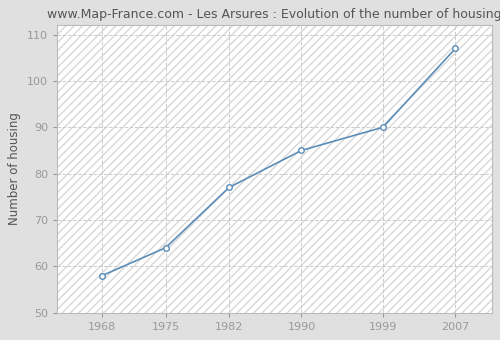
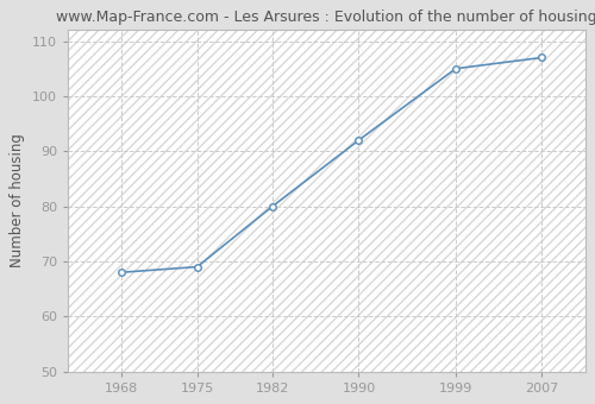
1968: 58 -> 68
1975: 64 -> 69
1982: 77 -> 80
1990: 85 -> 92
1999: 90 -> 105
